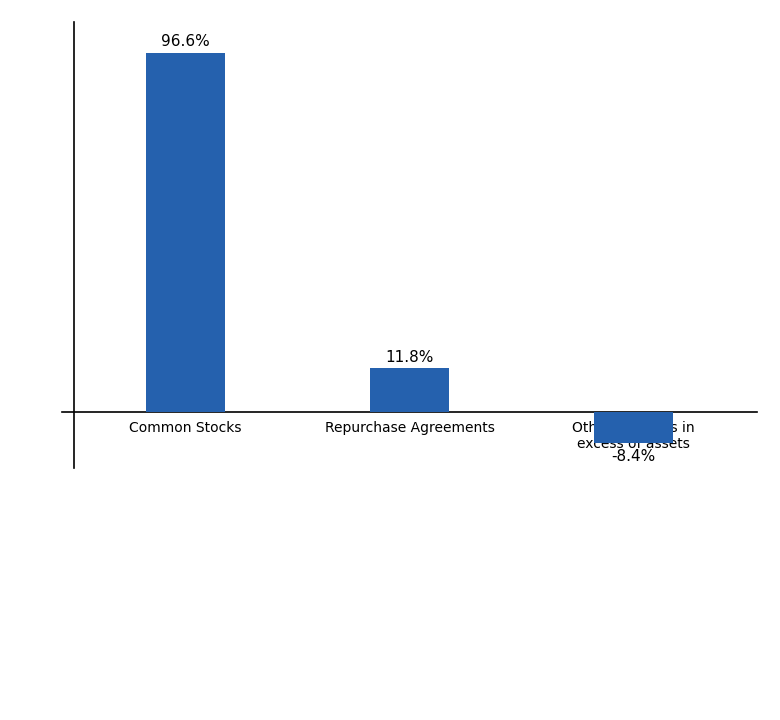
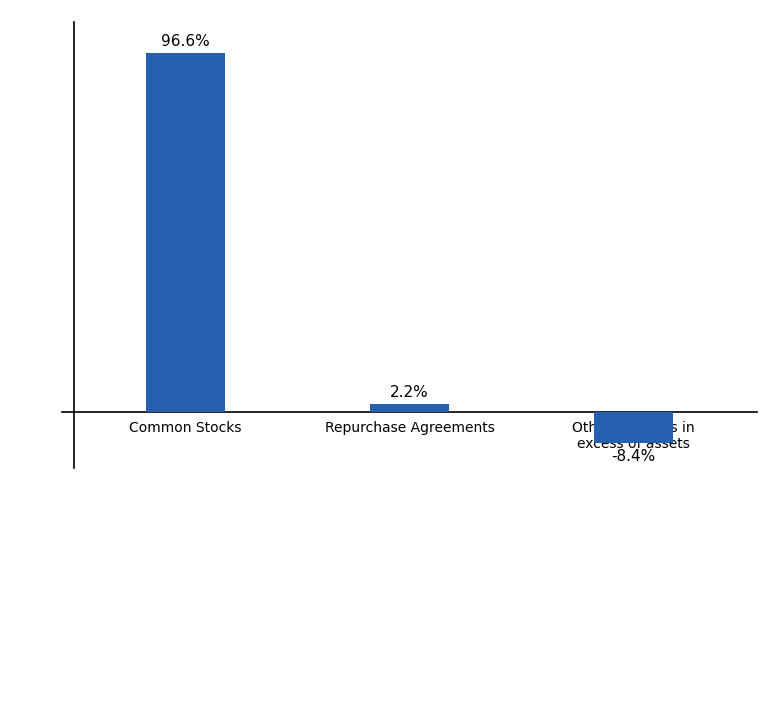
Repurchase Agreements: 11.8% -> 2.2%
